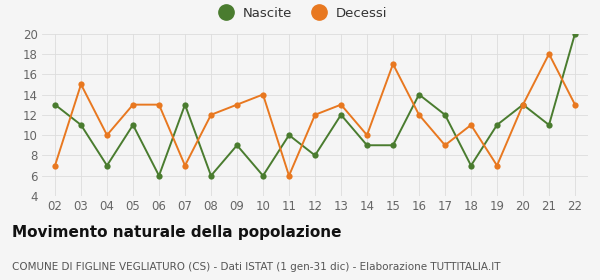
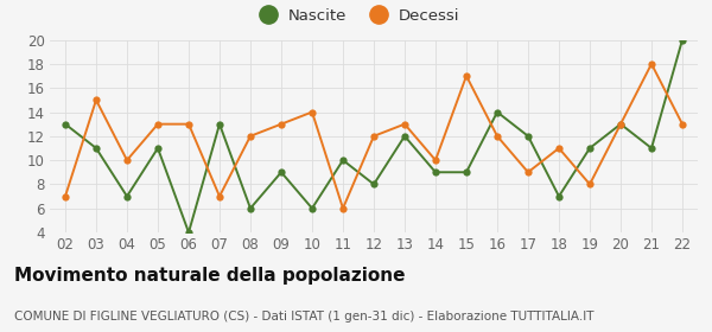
Nascite/06: 6 -> 4
Decessi/19: 7 -> 8
